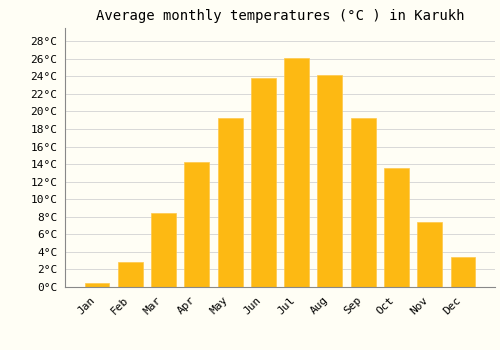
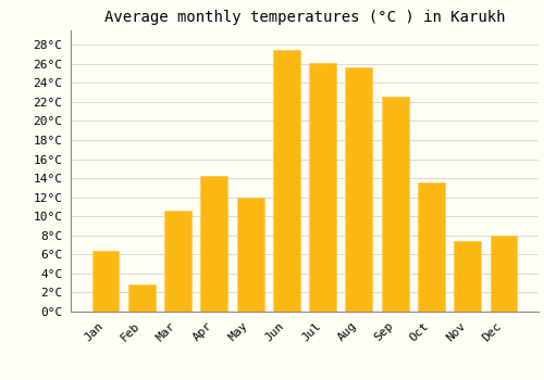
Jan: 0.5°C -> 6.4°C
Mar: 8.4°C -> 10.6°C
May: 19.2°C -> 12.0°C
Jun: 23.8°C -> 27.4°C
Aug: 24.2°C -> 25.6°C
Sep: 19.2°C -> 22.6°C
Dec: 3.4°C -> 8.0°C
